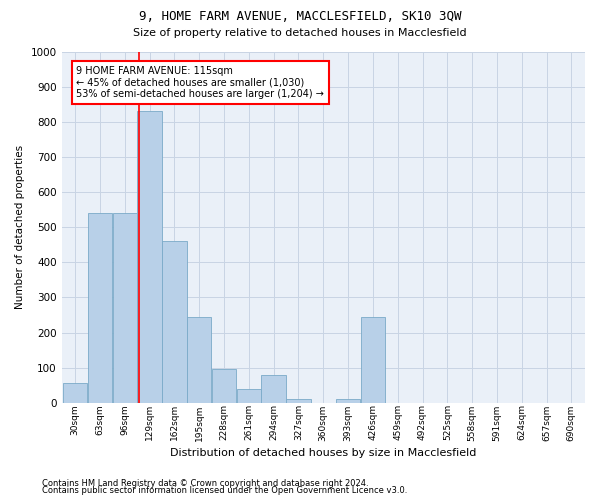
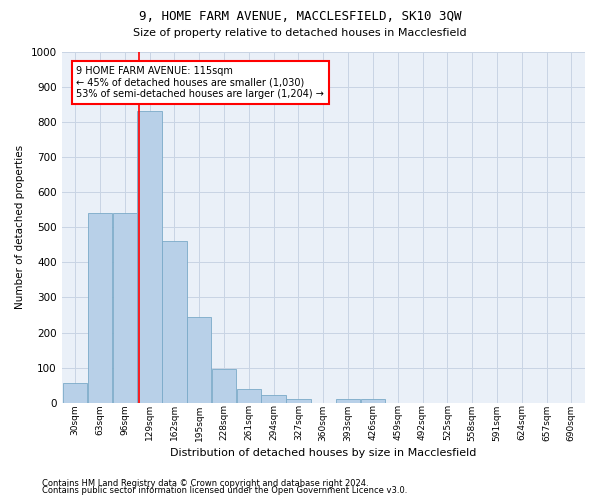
294sqm: 80 -> 22
426sqm: 245 -> 12
